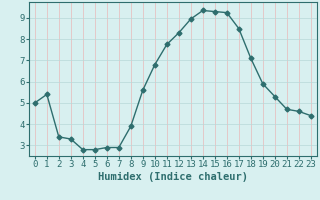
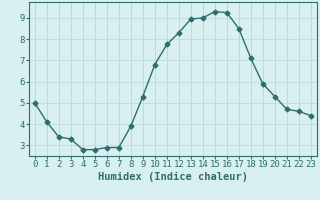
1: 5.40 -> 4.10
9: 5.60 -> 5.30
14: 9.35 -> 9.00
